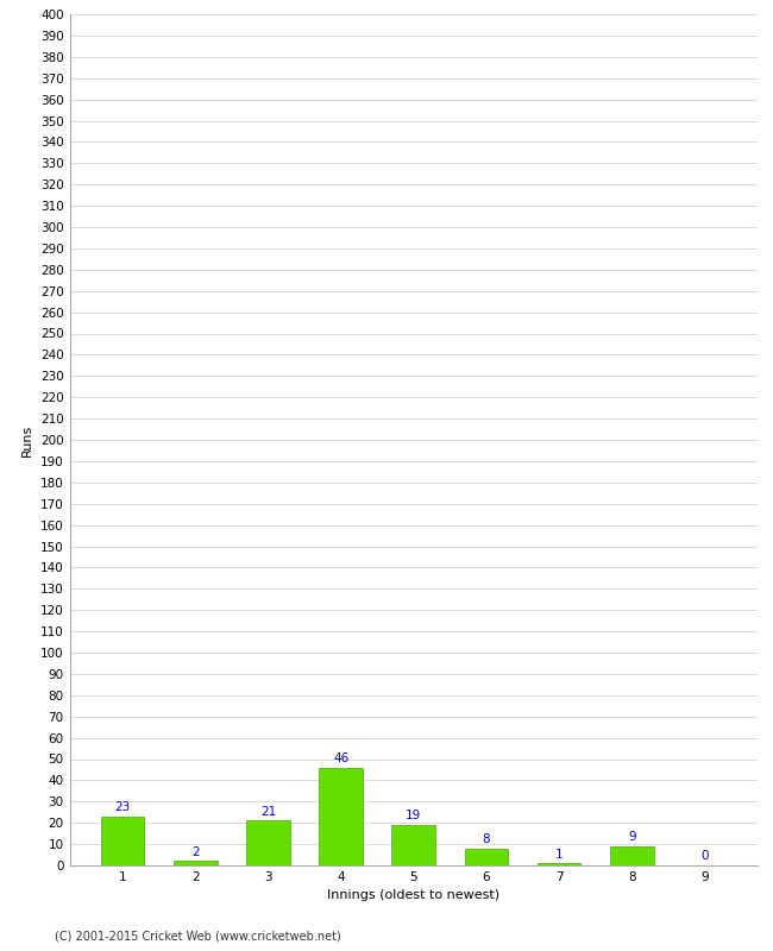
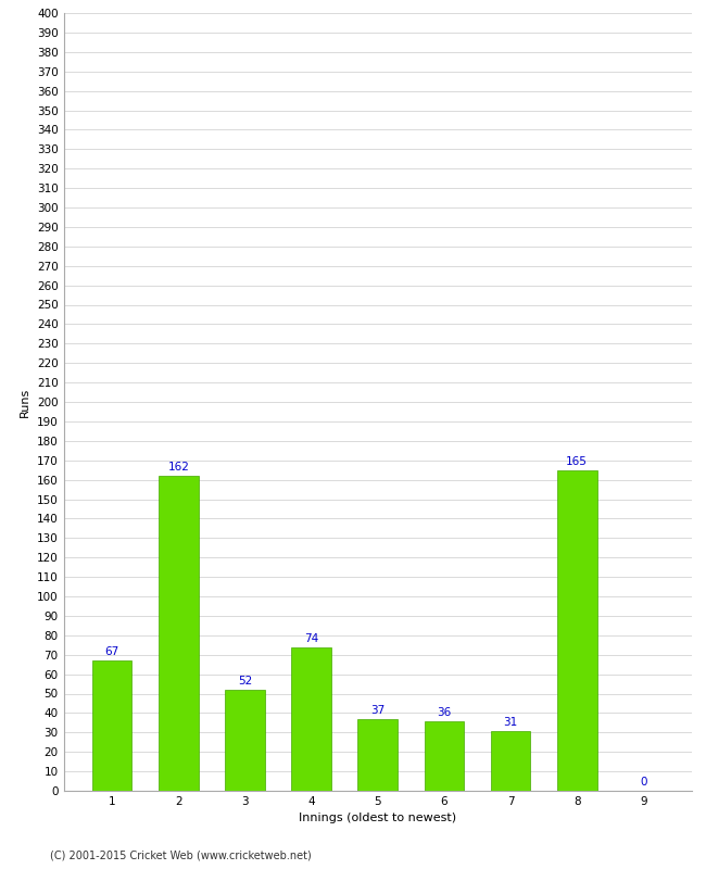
1: 23 -> 67
2: 2 -> 162
3: 21 -> 52
4: 46 -> 74
5: 19 -> 37
6: 8 -> 36
7: 1 -> 31
8: 9 -> 165
